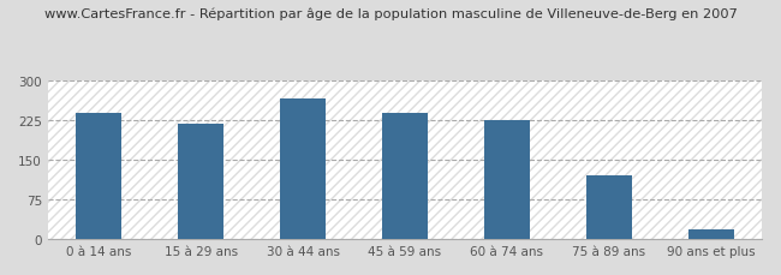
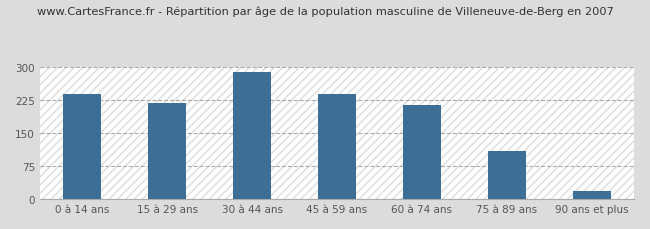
30 à 44 ans: 265 -> 288
60 à 74 ans: 225 -> 213
75 à 89 ans: 120 -> 108
